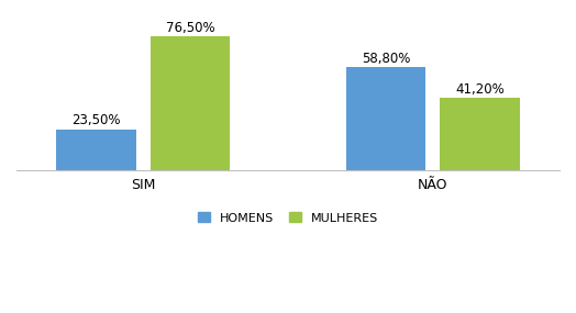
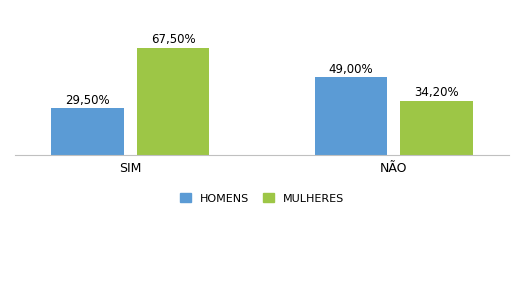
HOMENS/SIM: 23,50% -> 29,50%
MULHERES/SIM: 76,50% -> 67,50%
HOMENS/NÃO: 58,80% -> 49,00%
MULHERES/NÃO: 41,20% -> 34,20%
